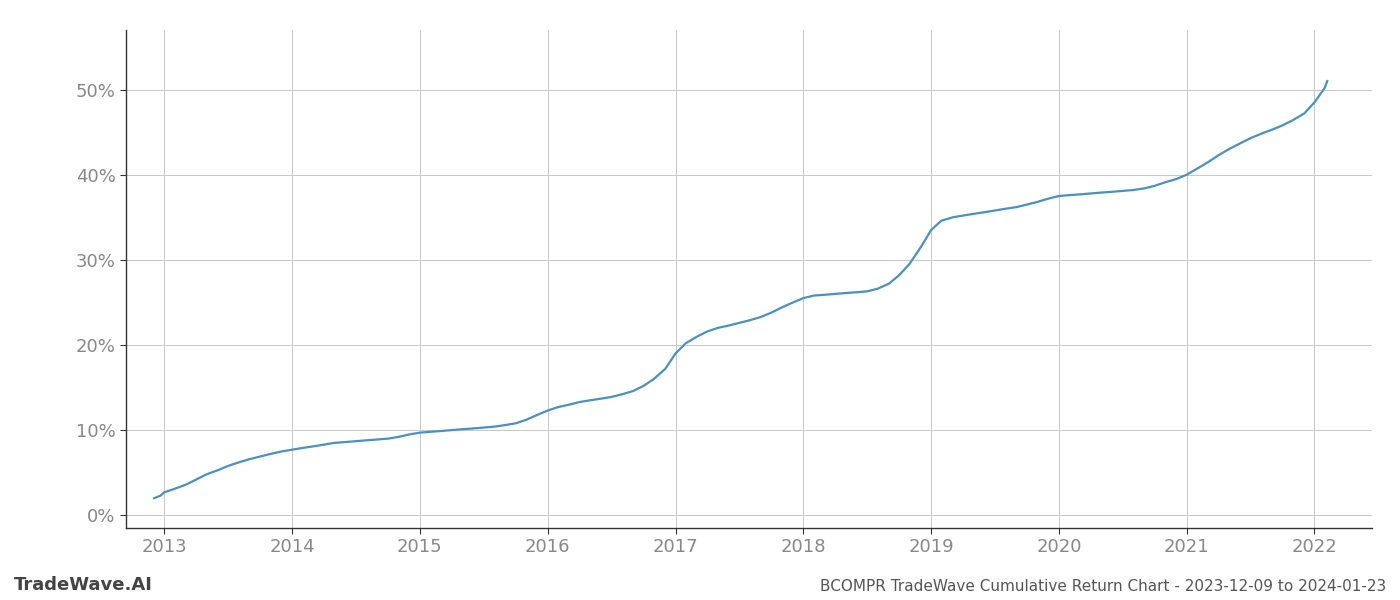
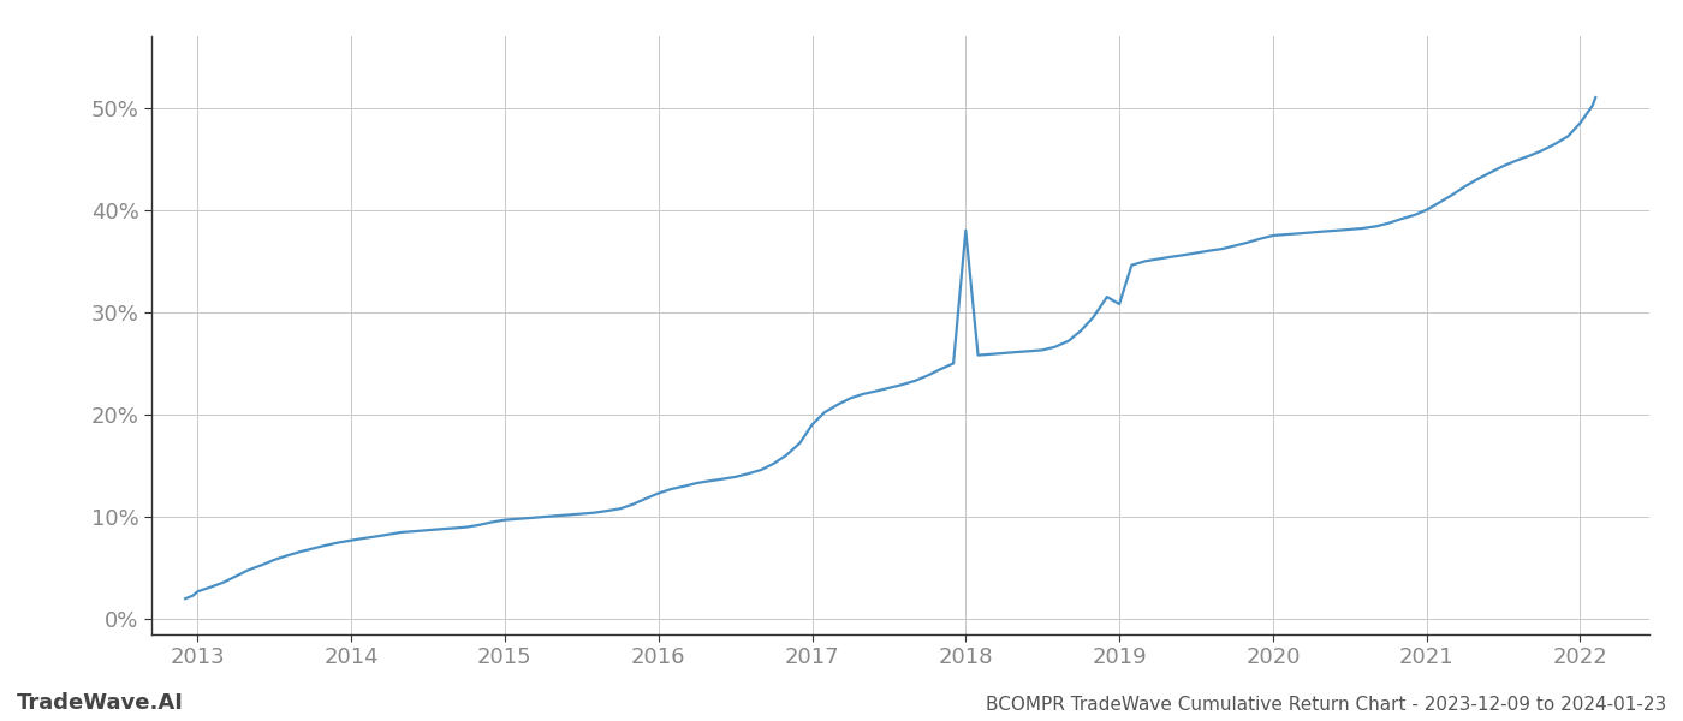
2018: 25.5% -> 38.0%
2019: 33.5% -> 30.8%
